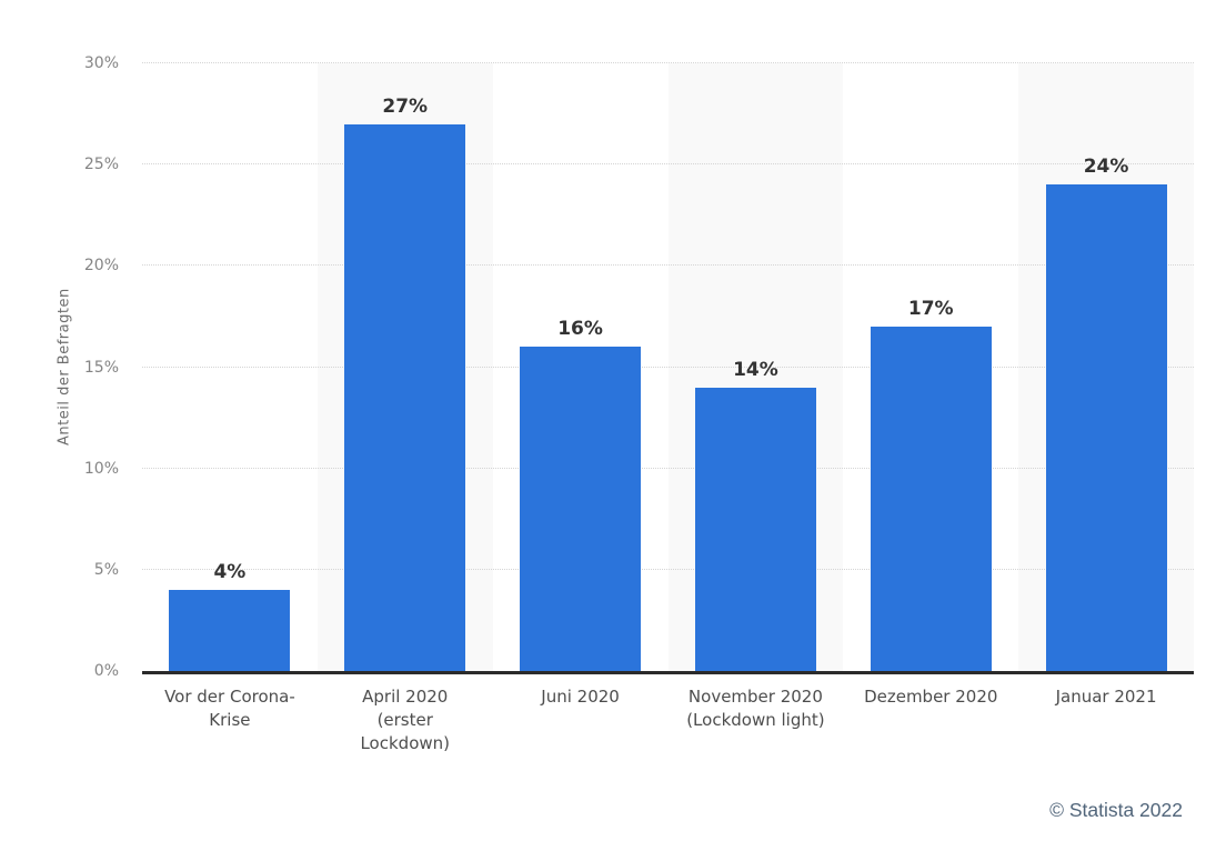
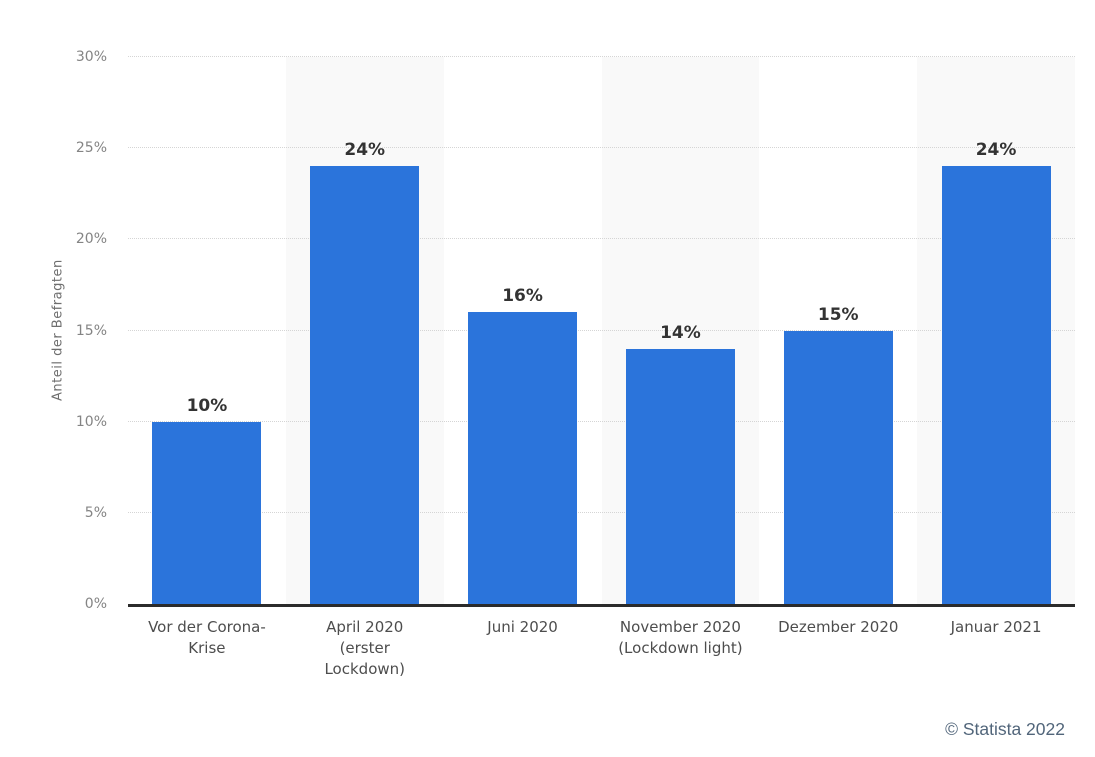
Vor der Corona- Krise: 4% -> 10%
April 2020 (erster Lockdown): 27% -> 24%
Dezember 2020: 17% -> 15%
